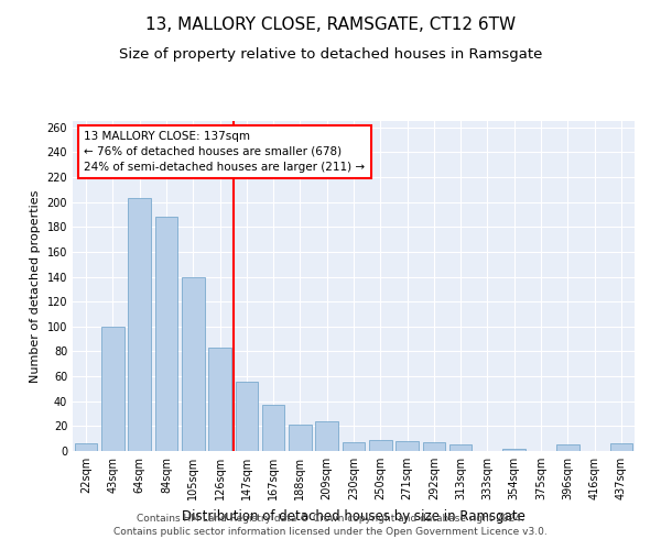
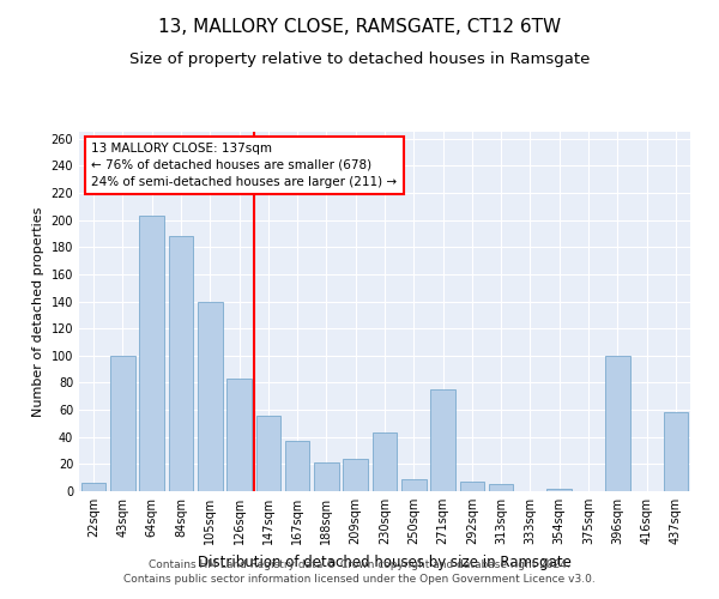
230sqm: 7 -> 43
271sqm: 8 -> 75
396sqm: 5 -> 100
437sqm: 6 -> 58
